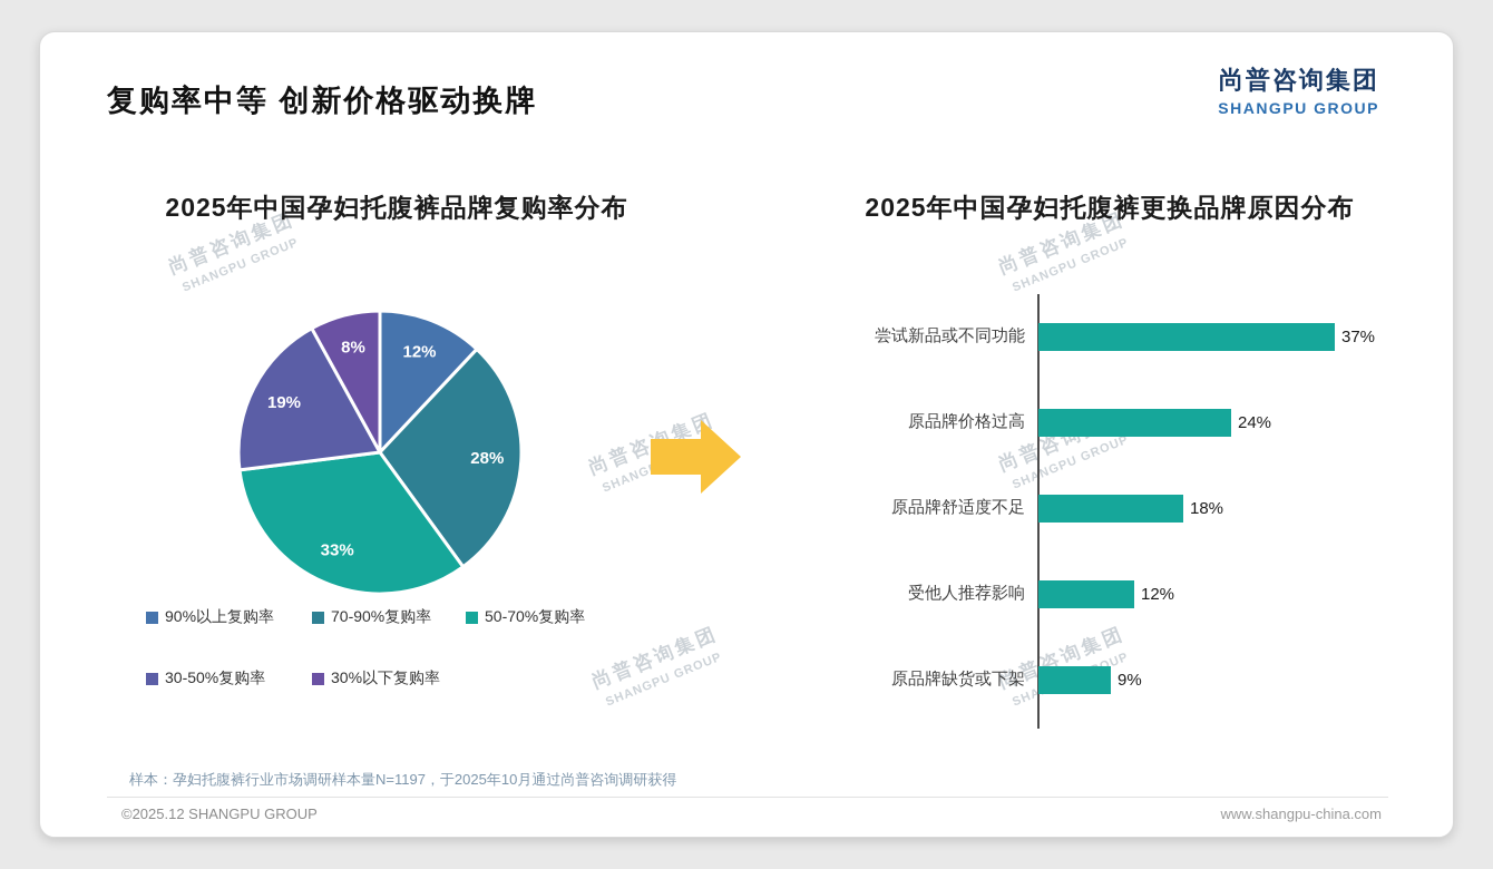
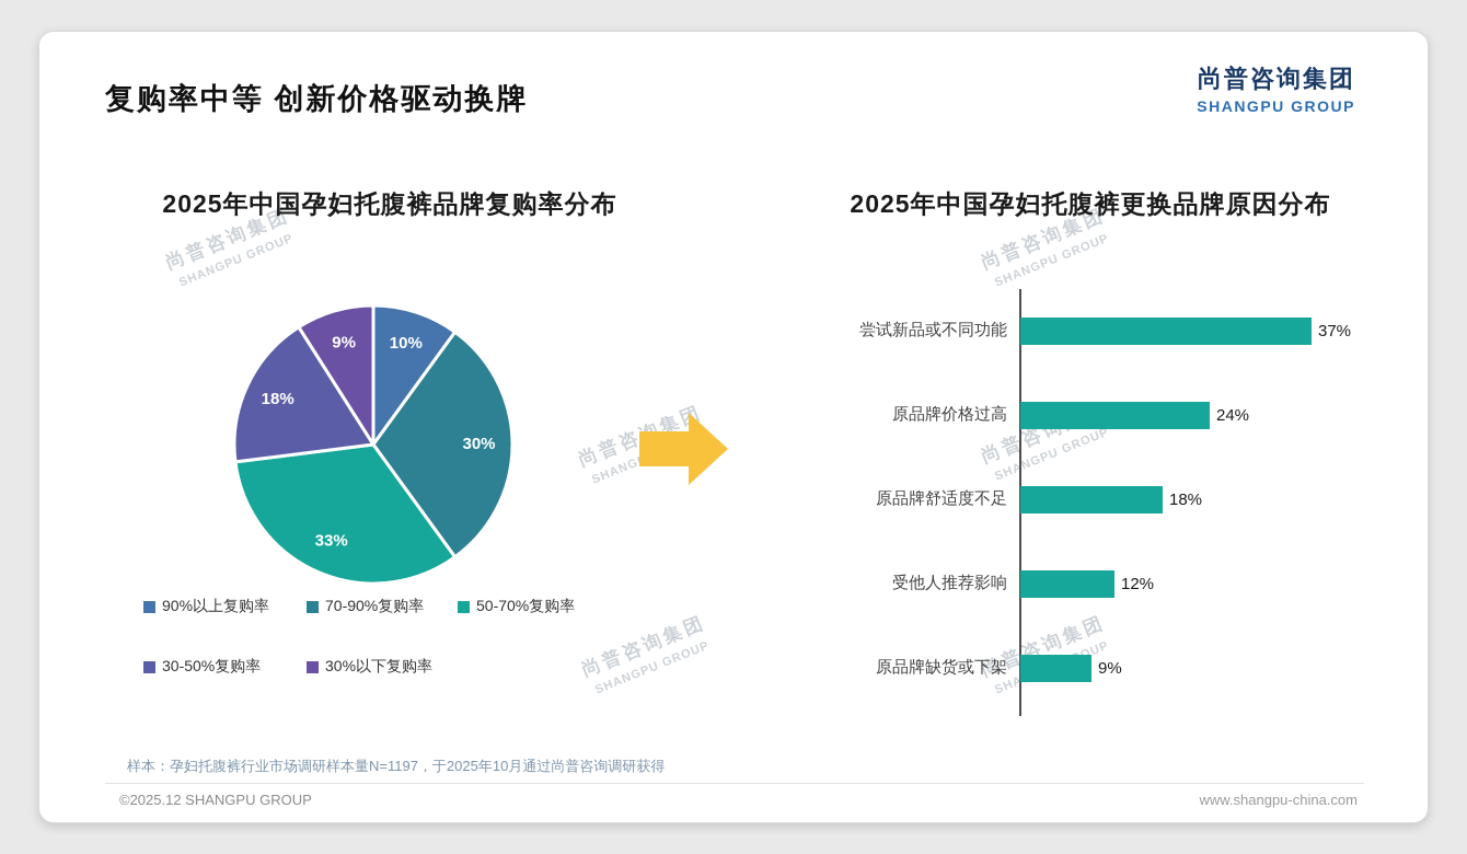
2025年中国孕妇托腹裤品牌复购率分布/90%以上复购率: 12% -> 10%
2025年中国孕妇托腹裤品牌复购率分布/70-90%复购率: 28% -> 30%
2025年中国孕妇托腹裤品牌复购率分布/30-50%复购率: 19% -> 18%
2025年中国孕妇托腹裤品牌复购率分布/30%以下复购率: 8% -> 9%
